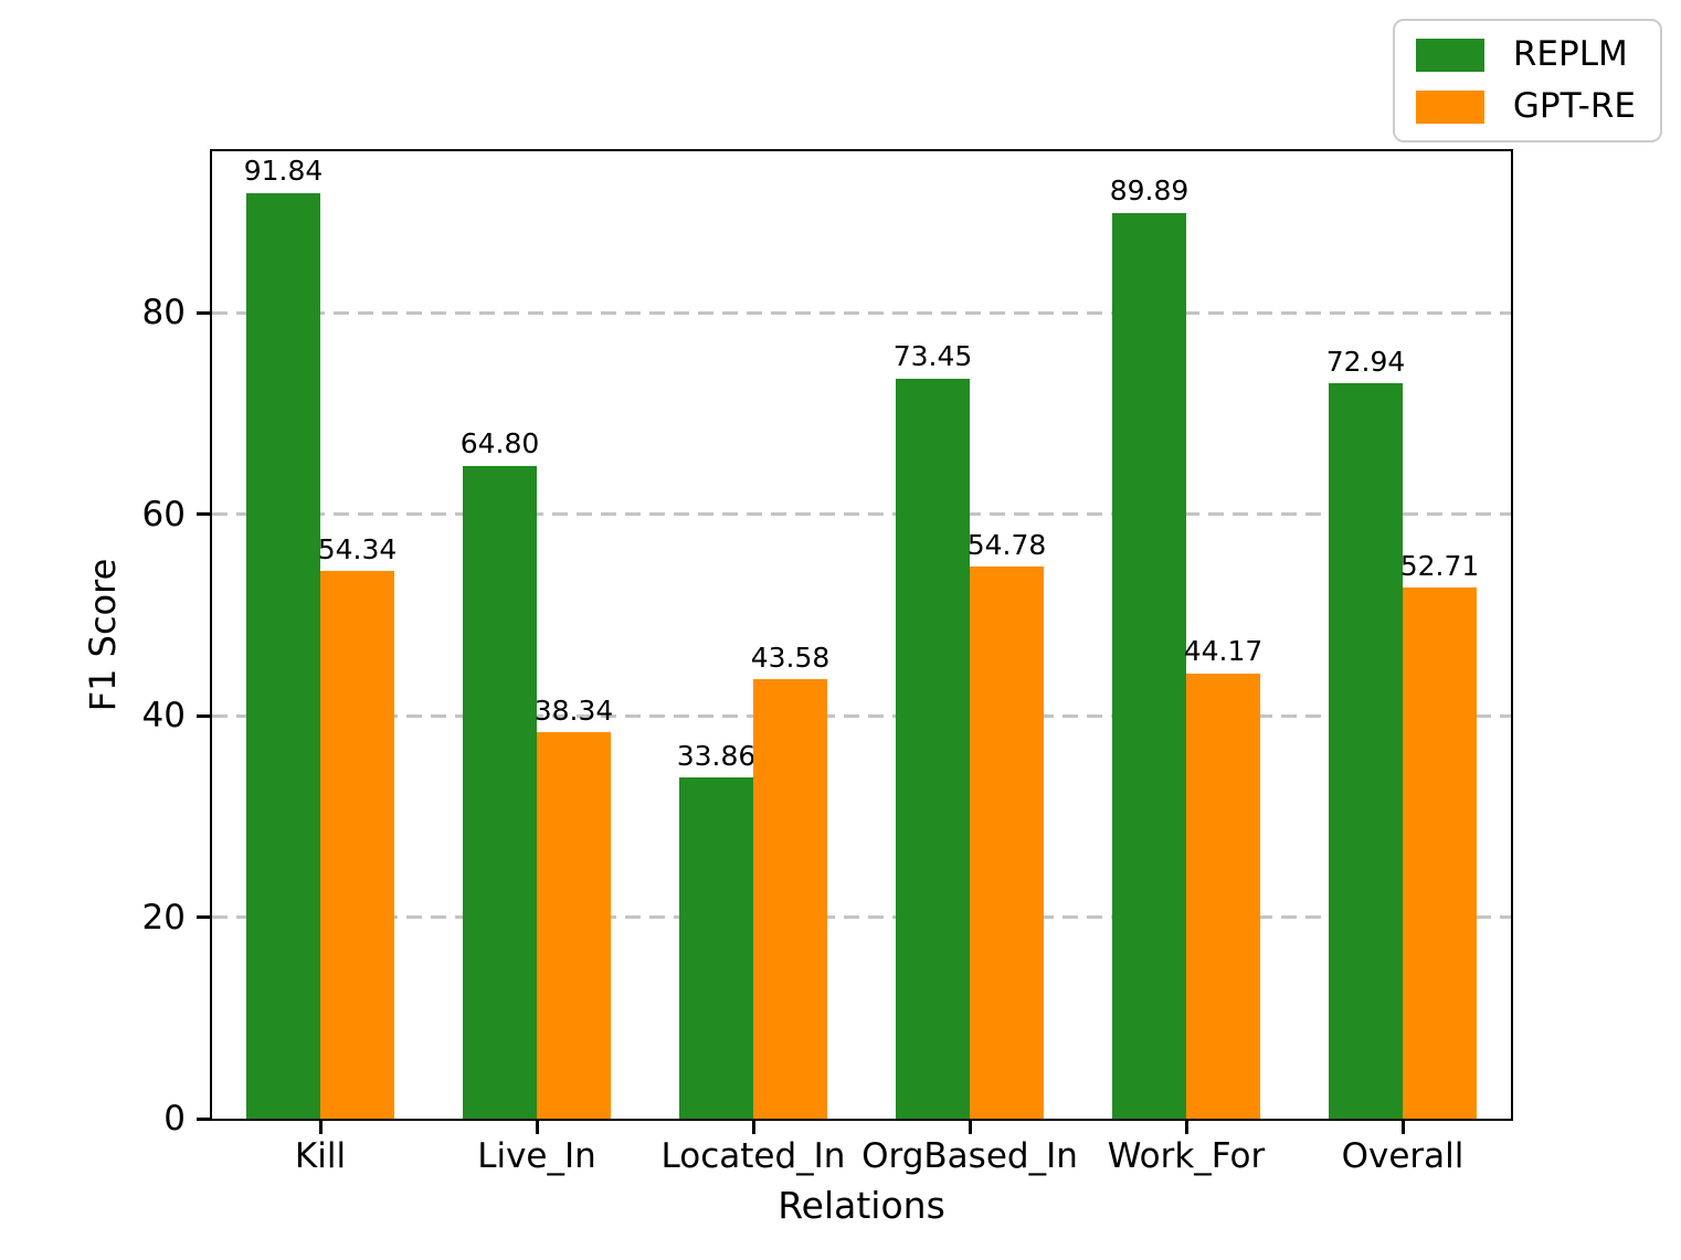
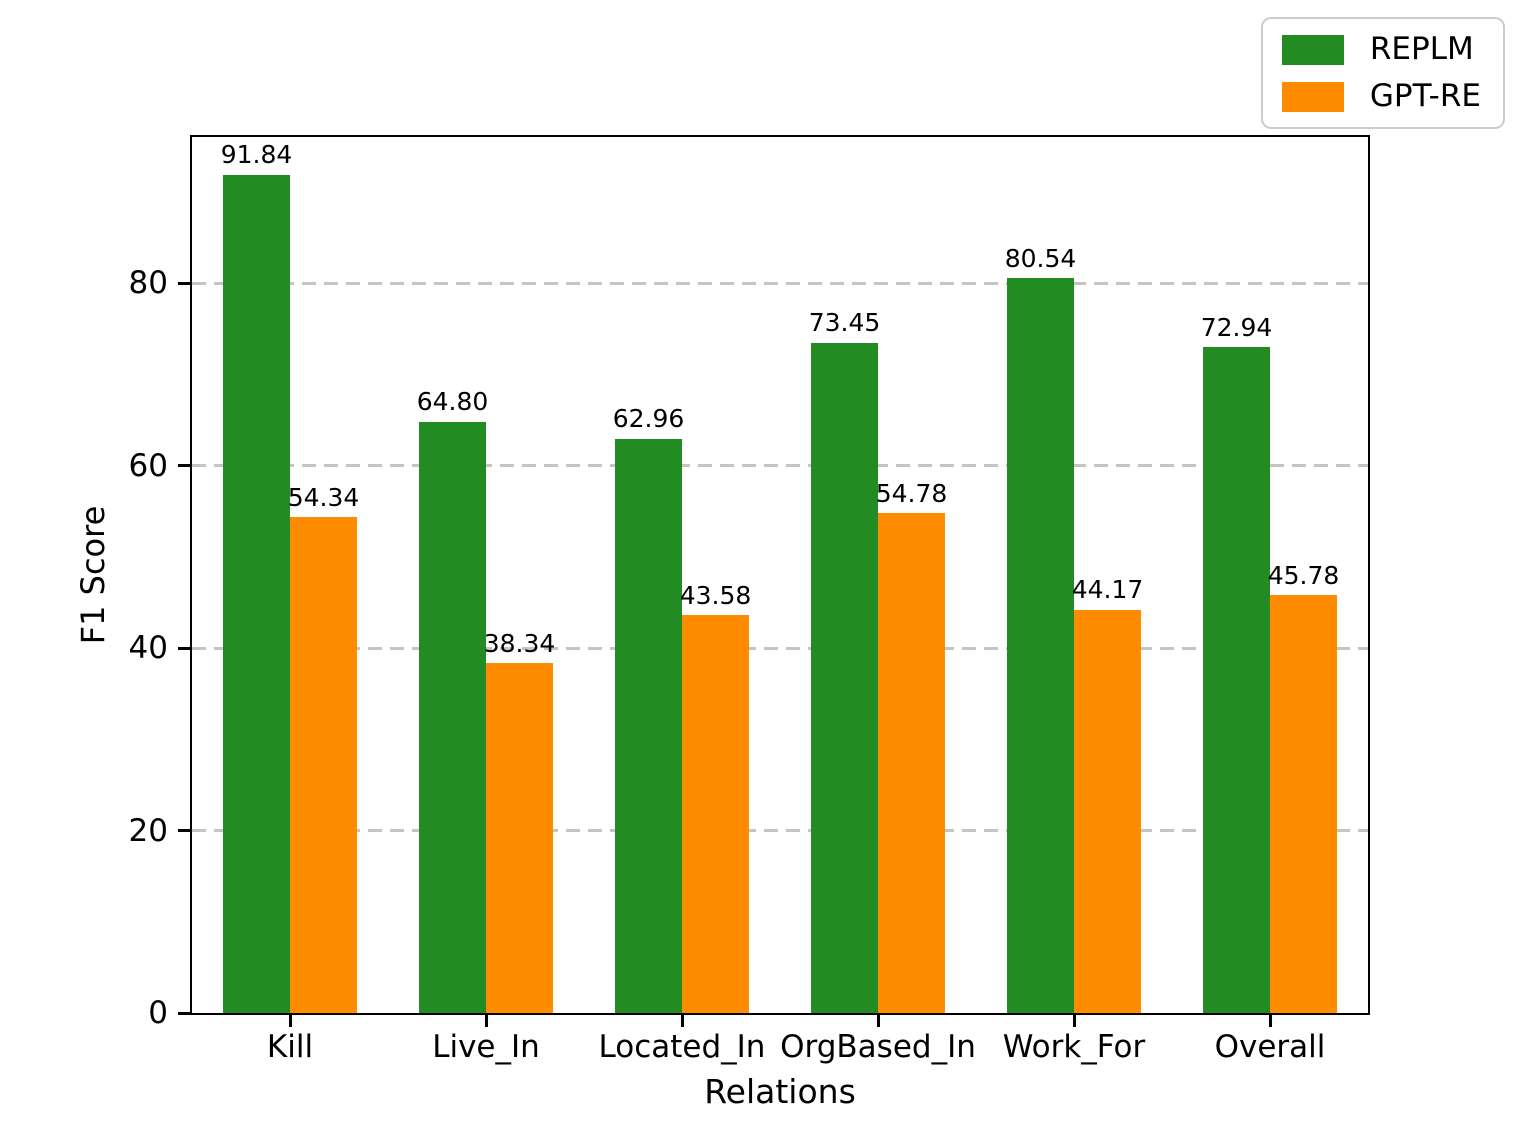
REPLM/Located_In: 33.86 -> 62.96
REPLM/Work_For: 89.89 -> 80.54
GPT-RE/Overall: 52.71 -> 45.78
